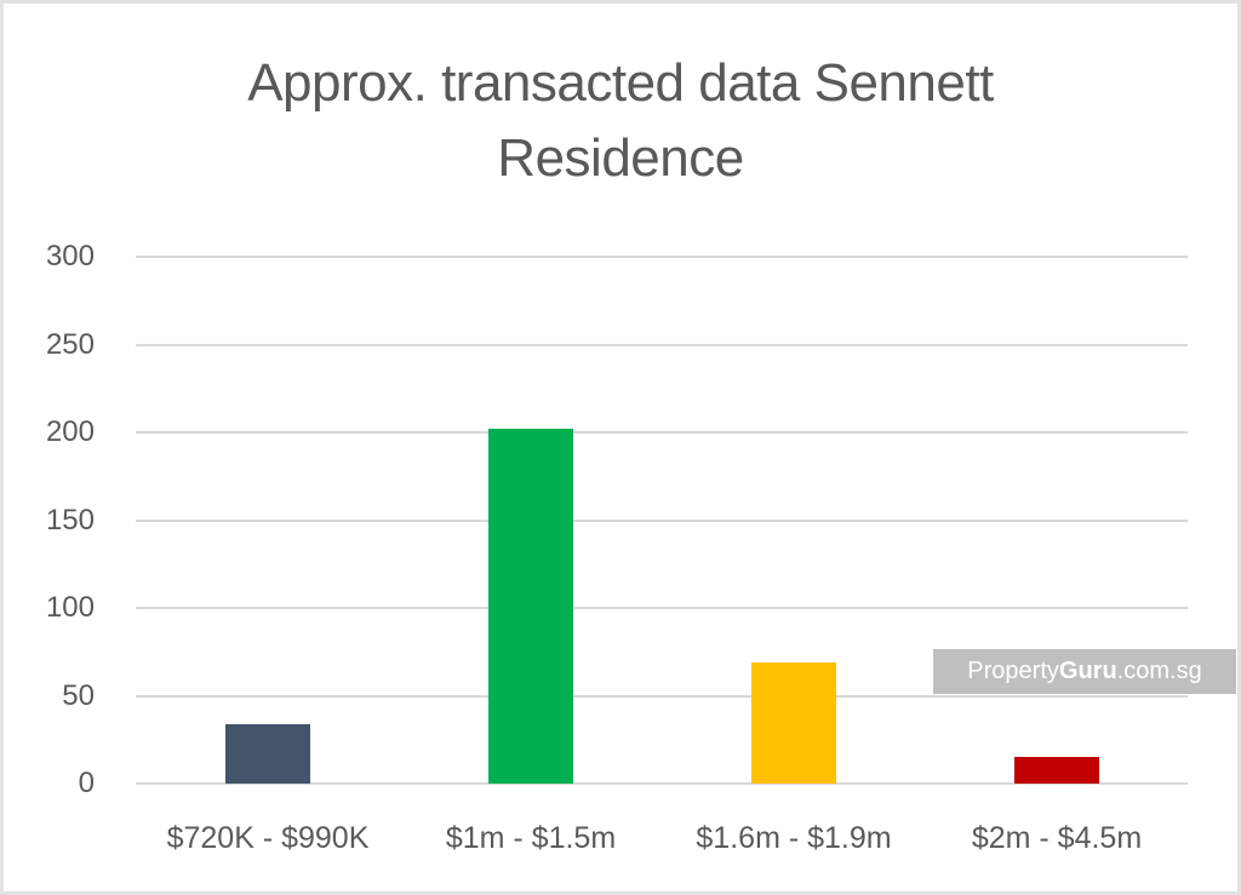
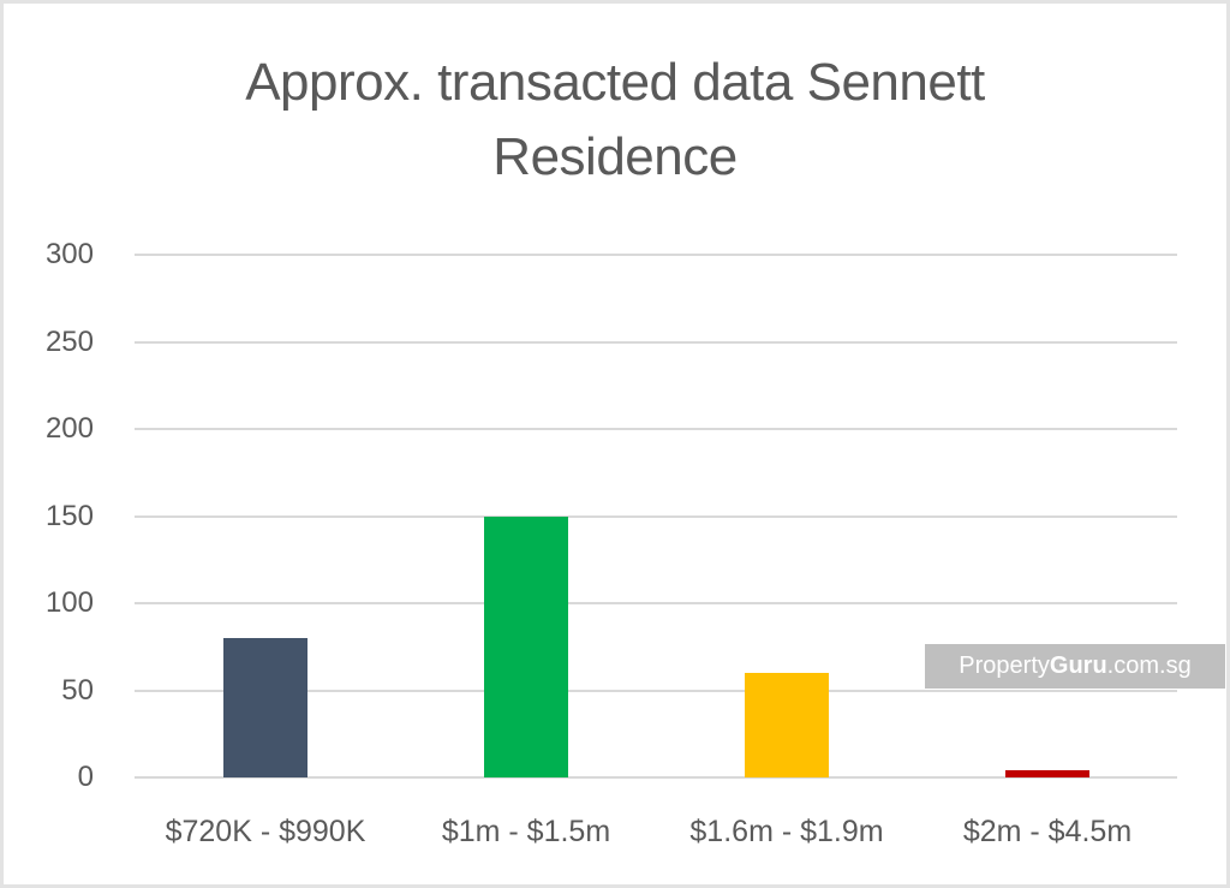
$720K - $990K: 34 -> 80
$1m - $1.5m: 202 -> 150
$1.6m - $1.9m: 69 -> 60
$2m - $4.5m: 15 -> 4
